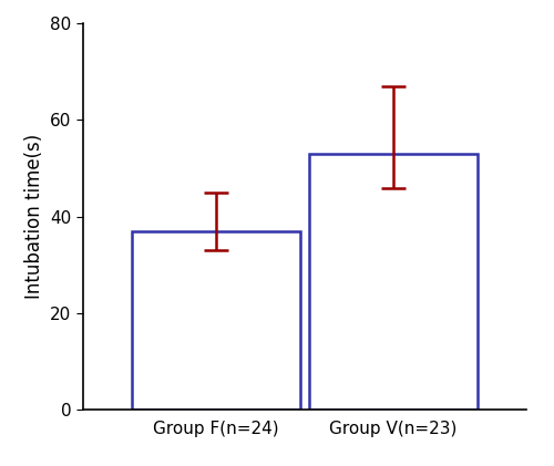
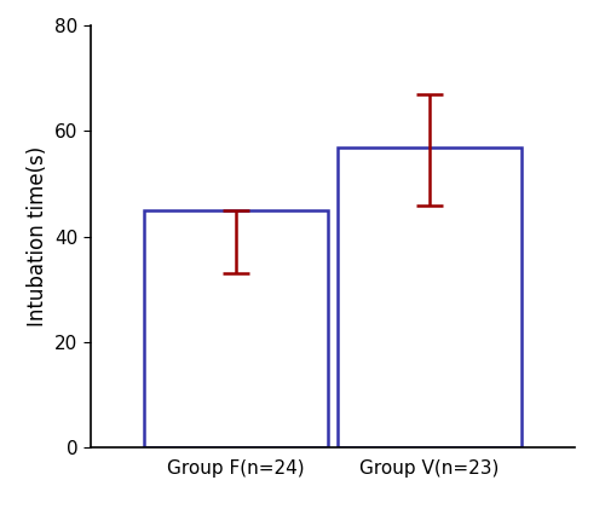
Group F(n=24): 37 -> 45
Group V(n=23): 53 -> 57
